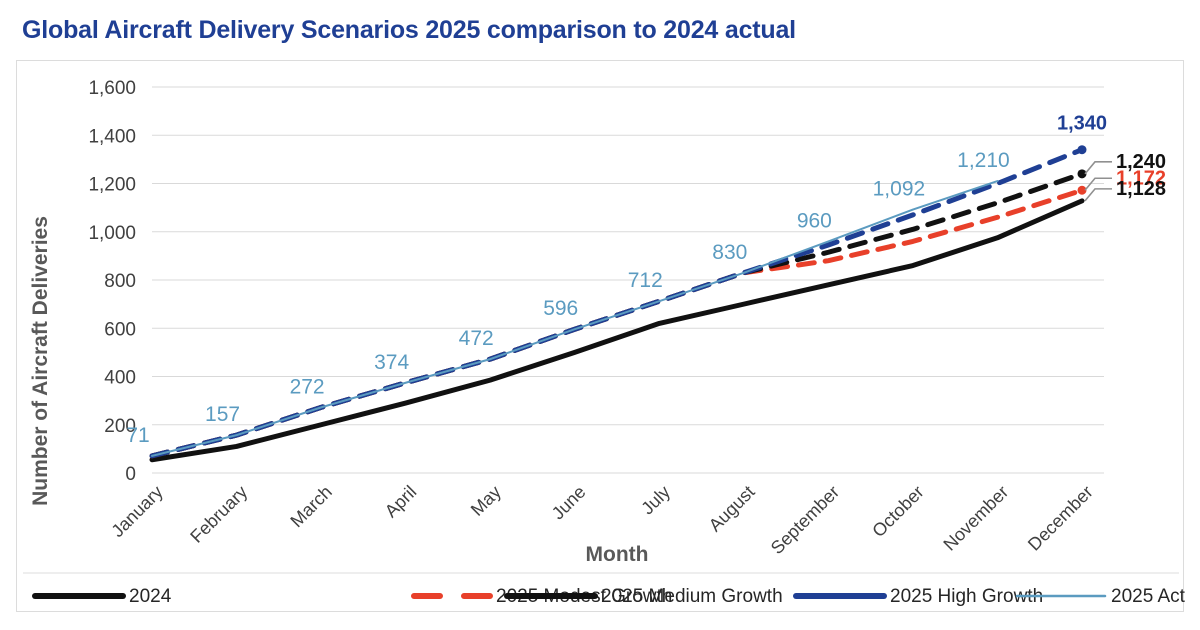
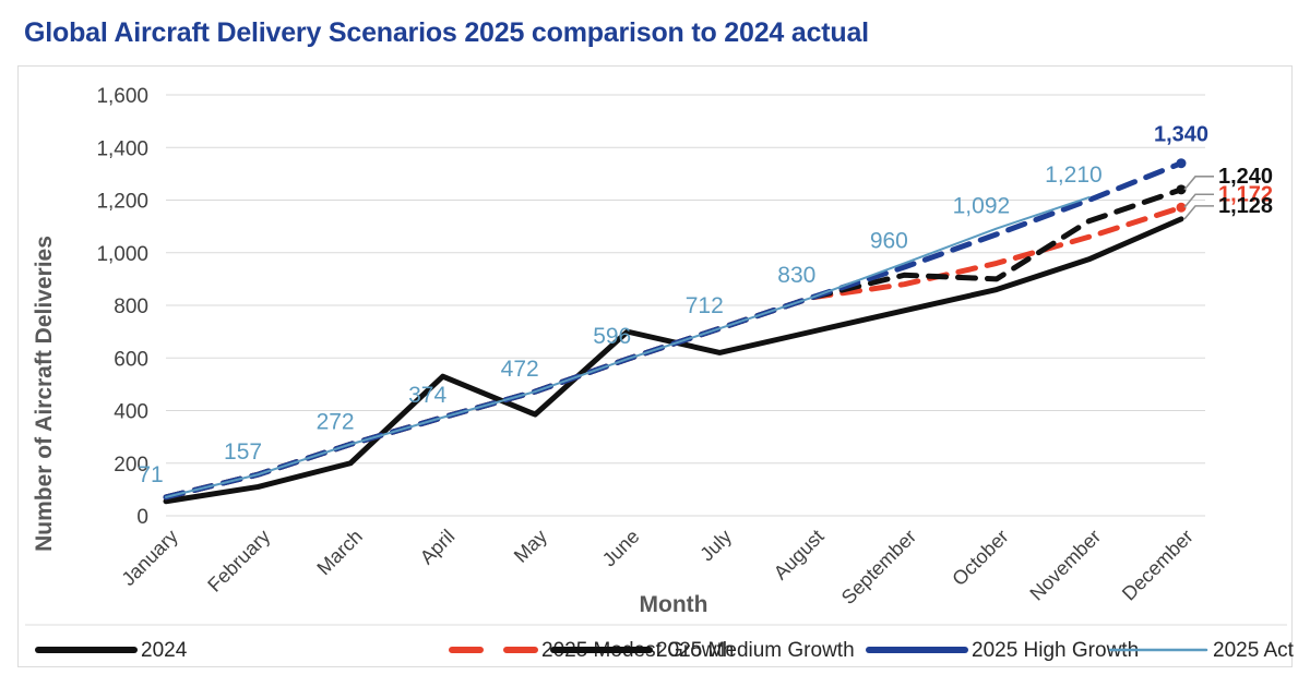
2024/April: 290 -> 530
2024/June: 500 -> 700
2025 Medium Growth/October: 1010 -> 900
